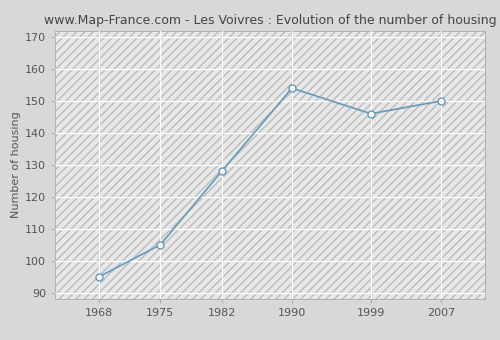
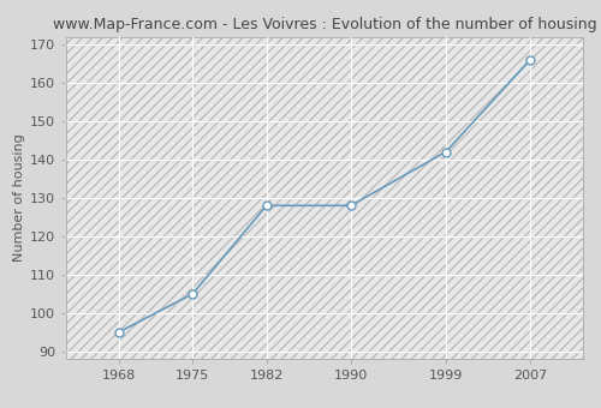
1990: 154 -> 128
1999: 146 -> 142
2007: 150 -> 166
